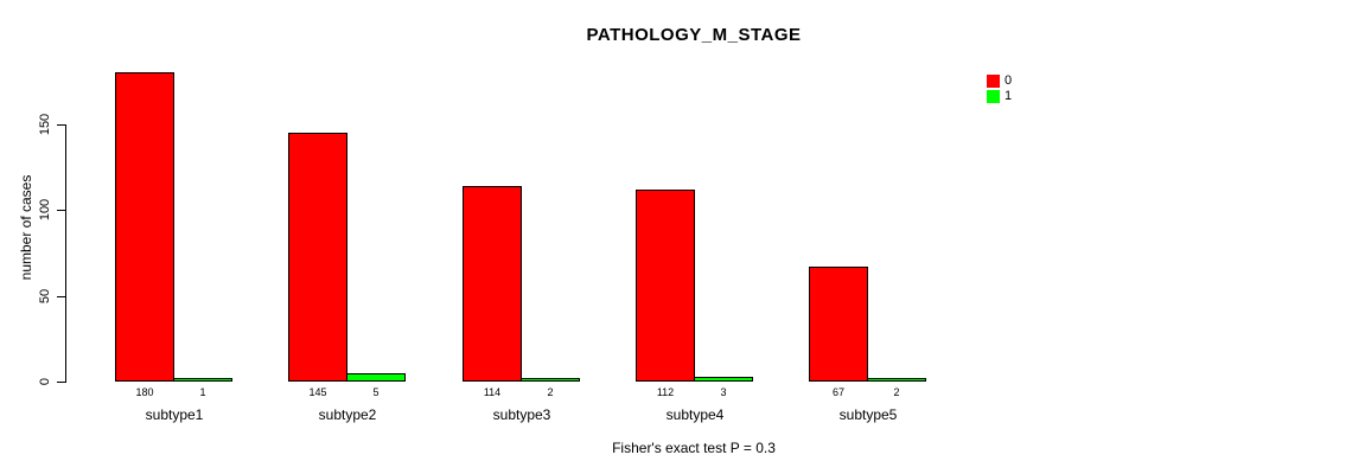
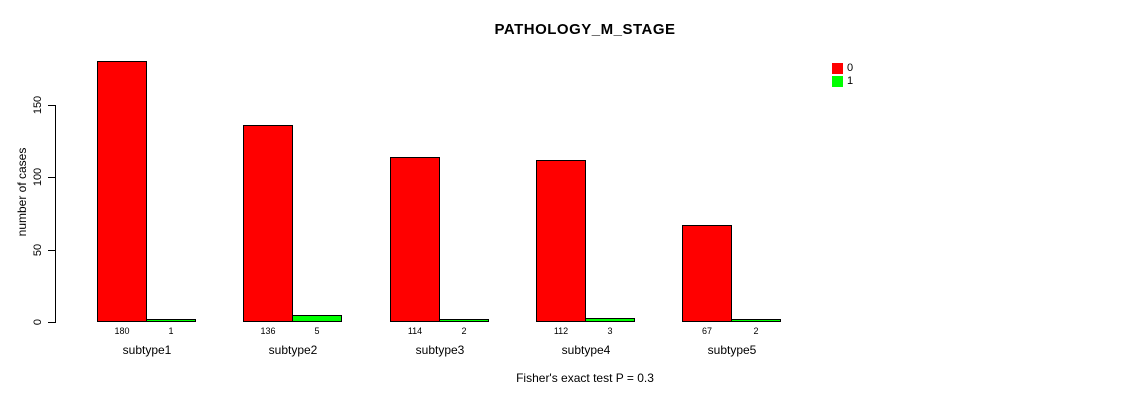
0/subtype2: 145 -> 136
